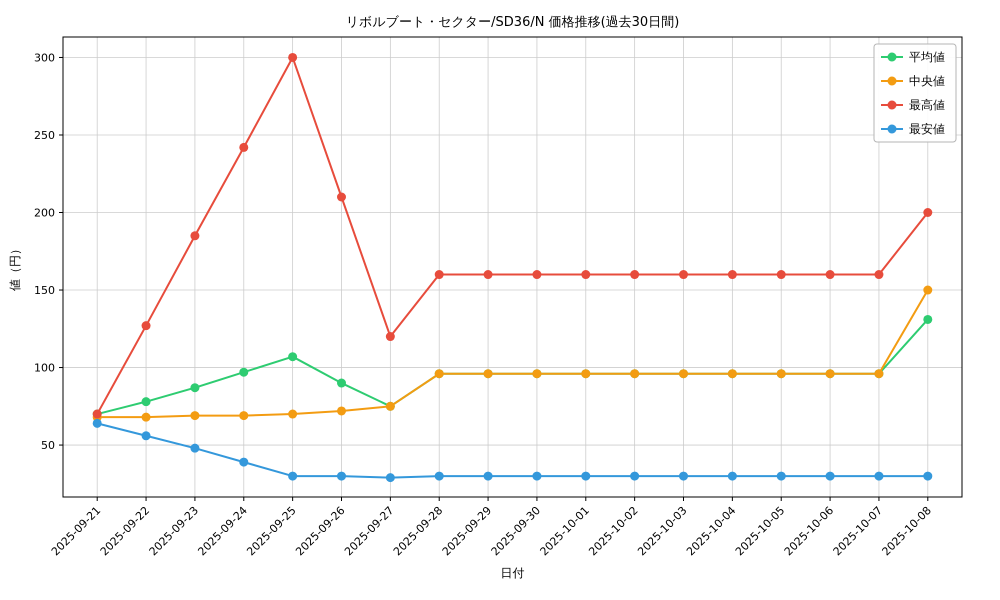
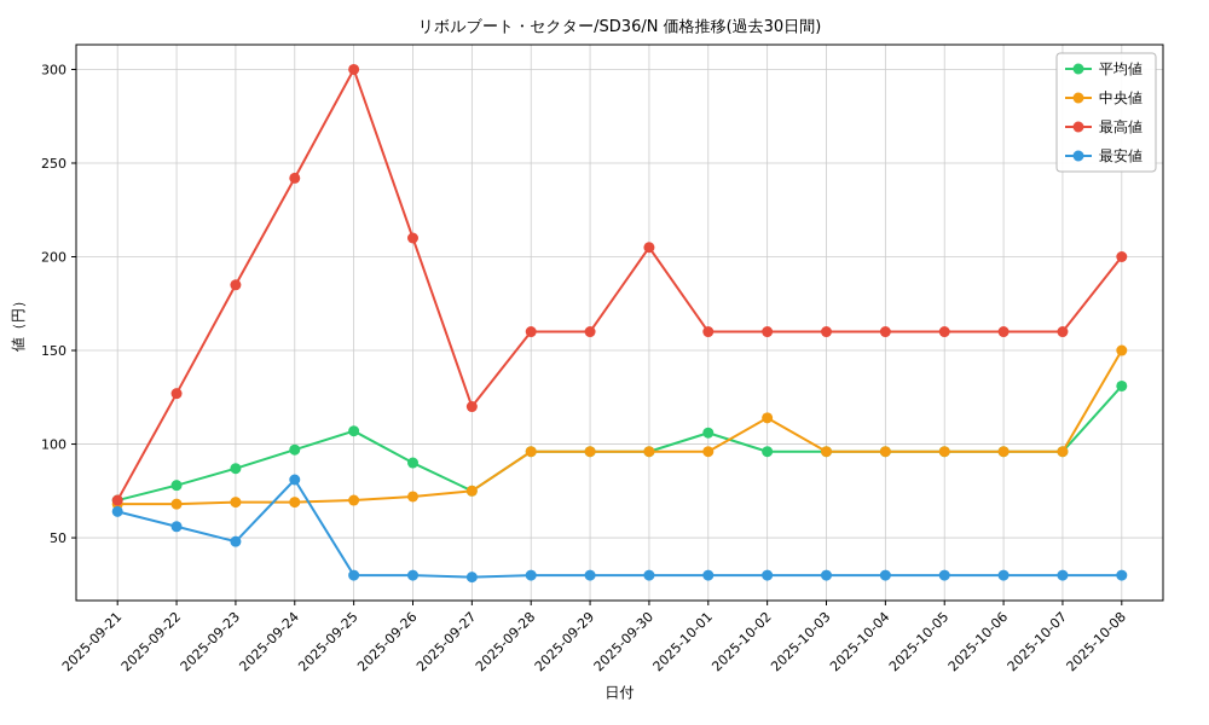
最安値/2025-09-24: 39 -> 81
最高値/2025-09-30: 160 -> 205
平均値/2025-10-01: 96 -> 106
中央値/2025-10-02: 96 -> 114
